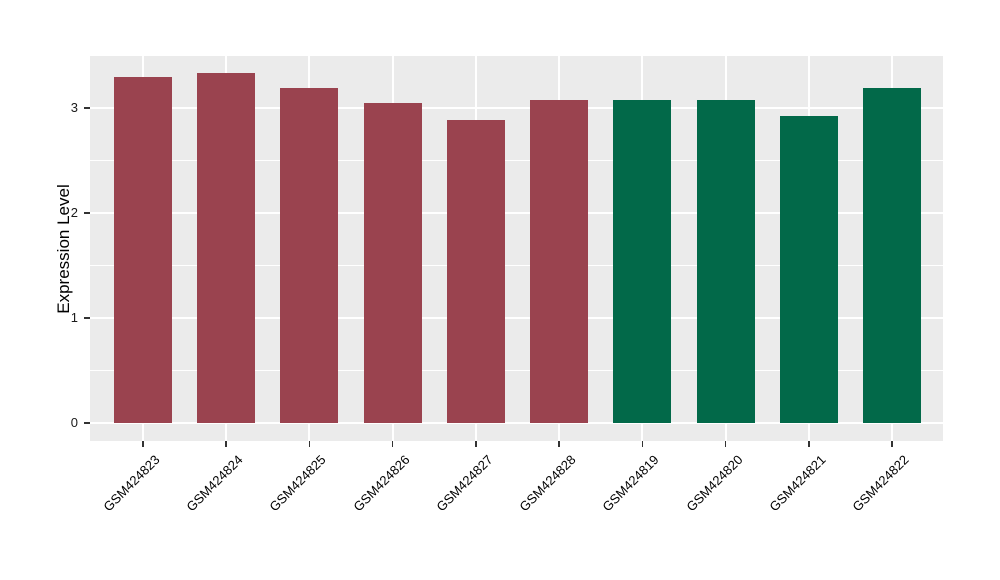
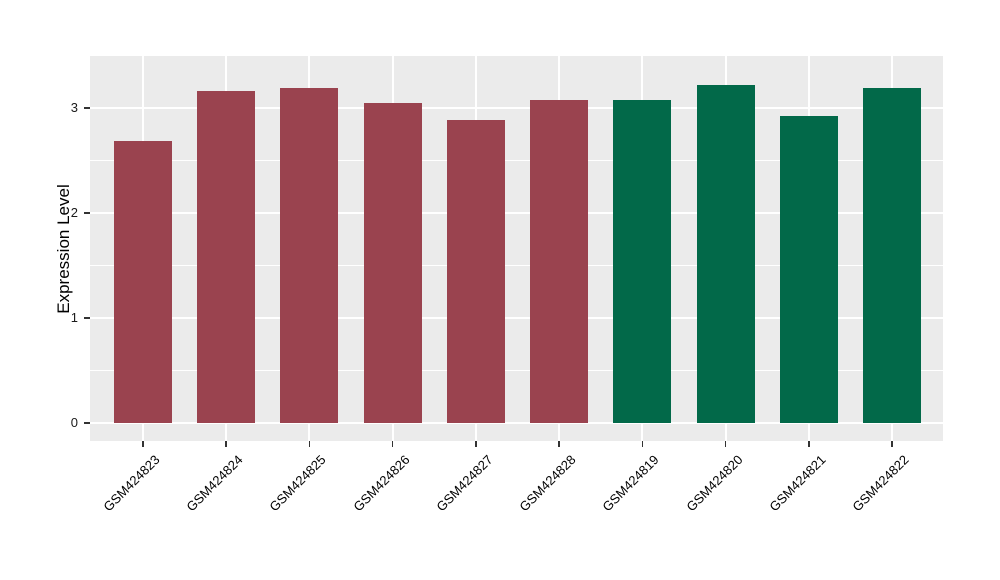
GSM424823: 3.30 -> 2.69
GSM424824: 3.33 -> 3.16
GSM424820: 3.08 -> 3.22
